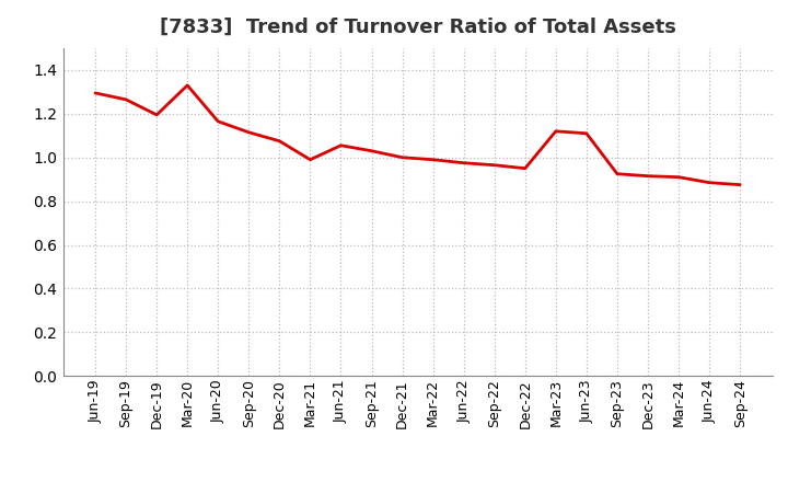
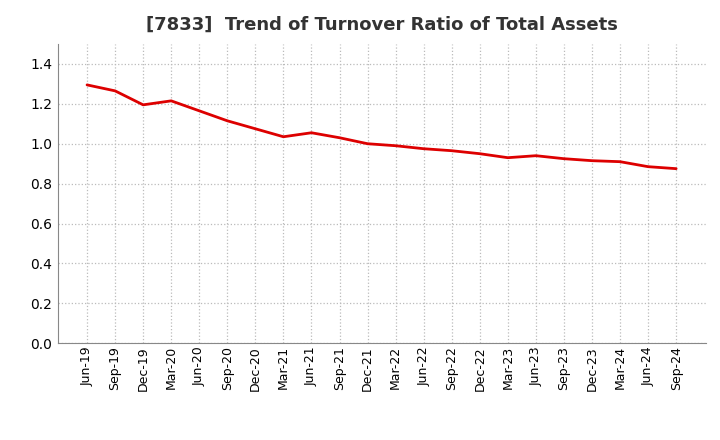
Mar-20: 1.33 -> 1.22
Mar-21: 0.99 -> 1.03
Mar-23: 1.12 -> 0.93
Jun-23: 1.11 -> 0.94
